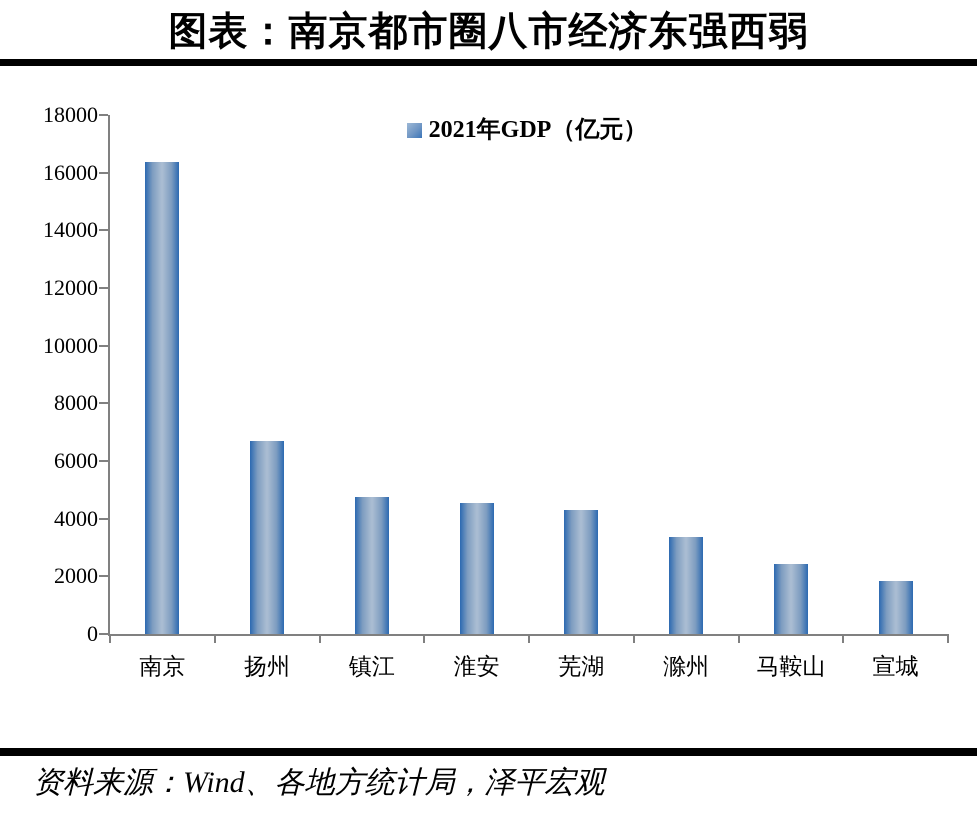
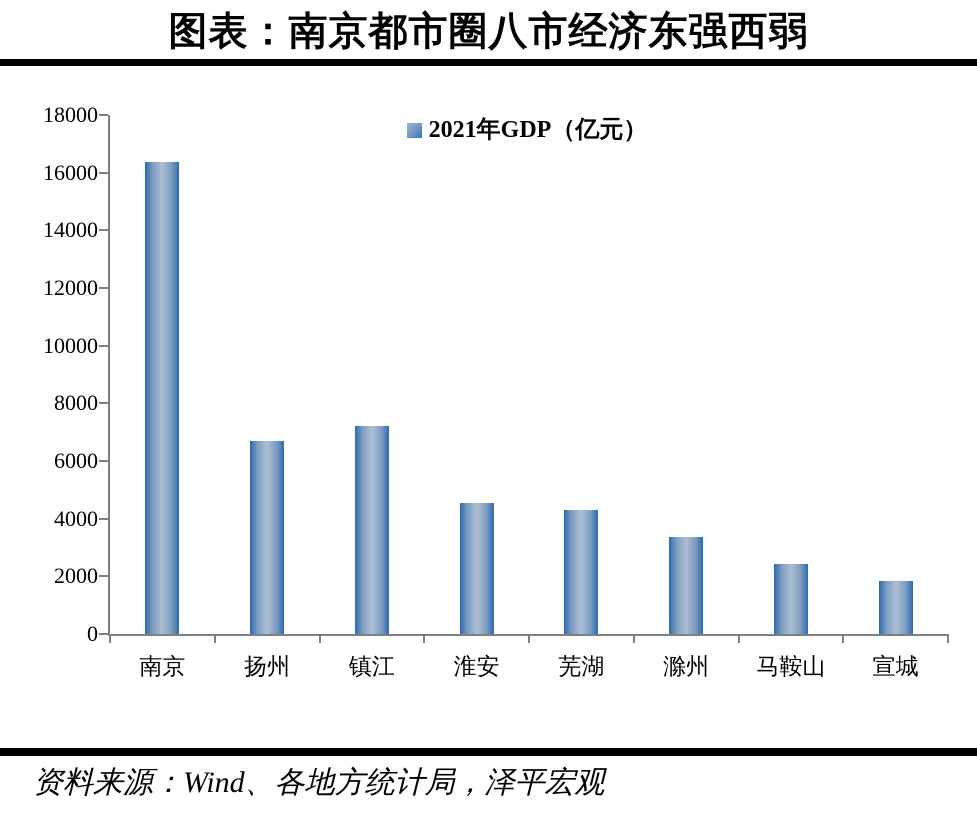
镇江: 4800 -> 7200
